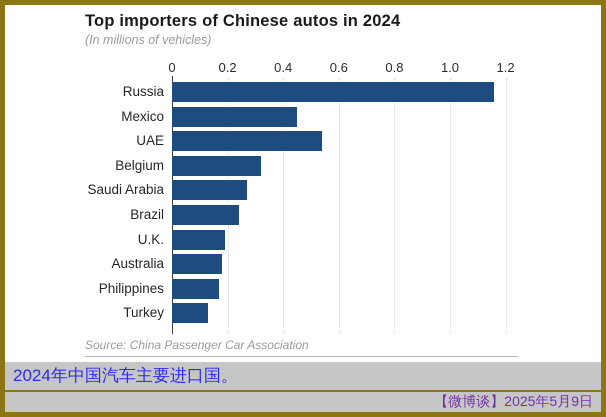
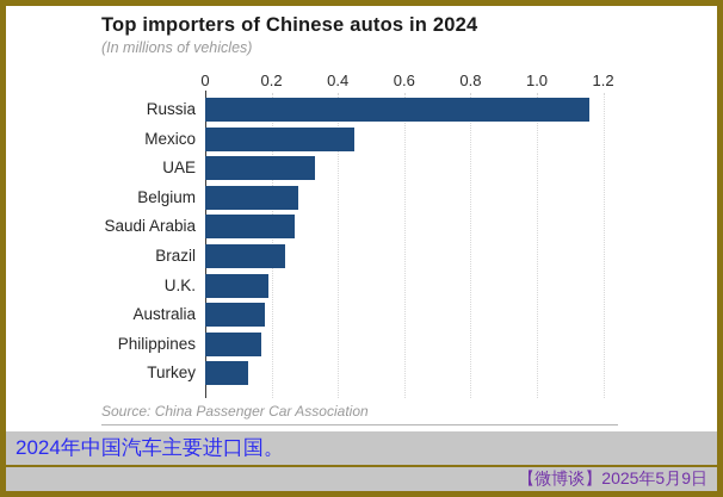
UAE: 0.54 -> 0.33
Belgium: 0.32 -> 0.28
